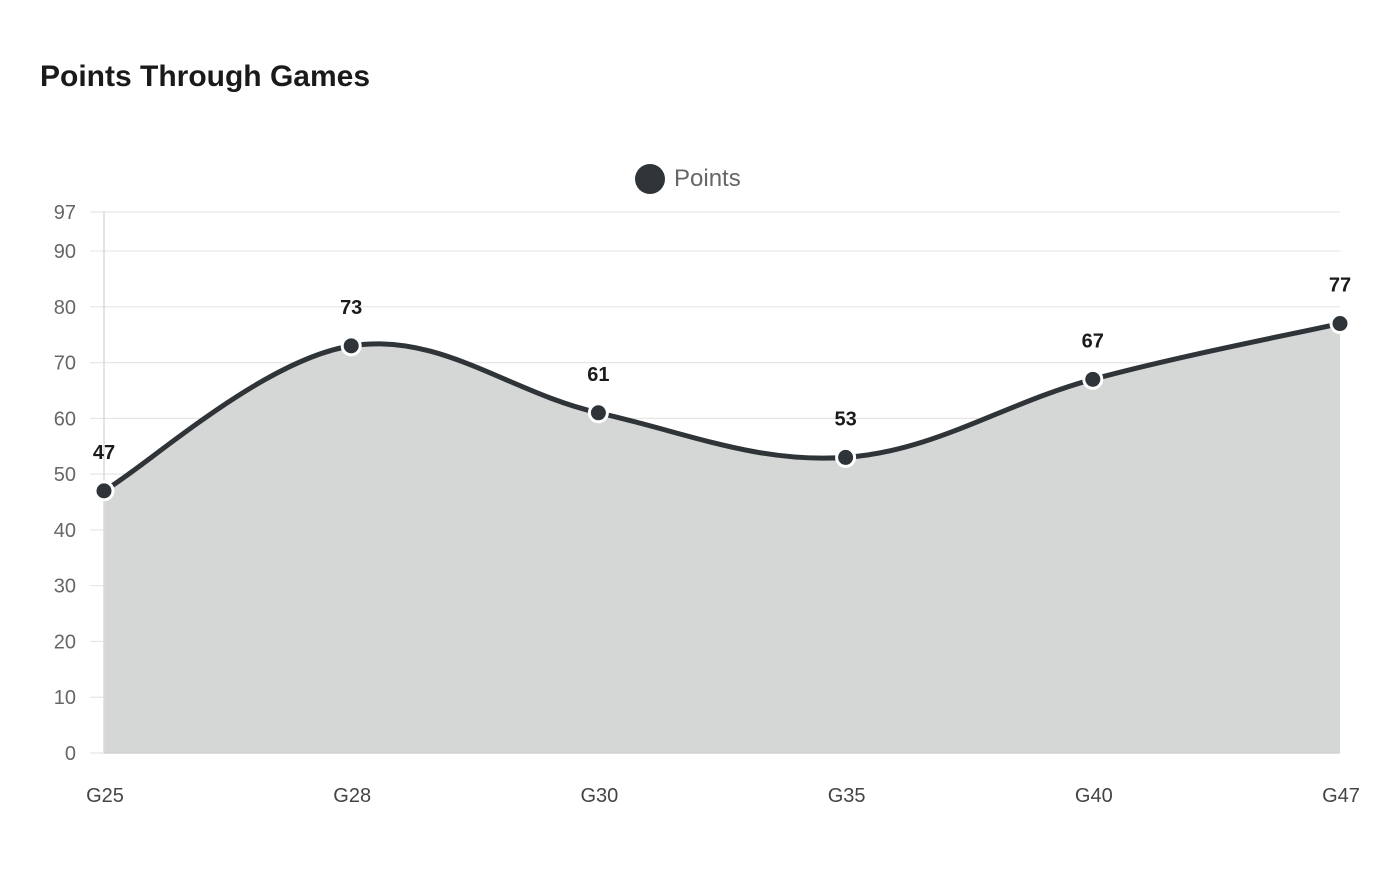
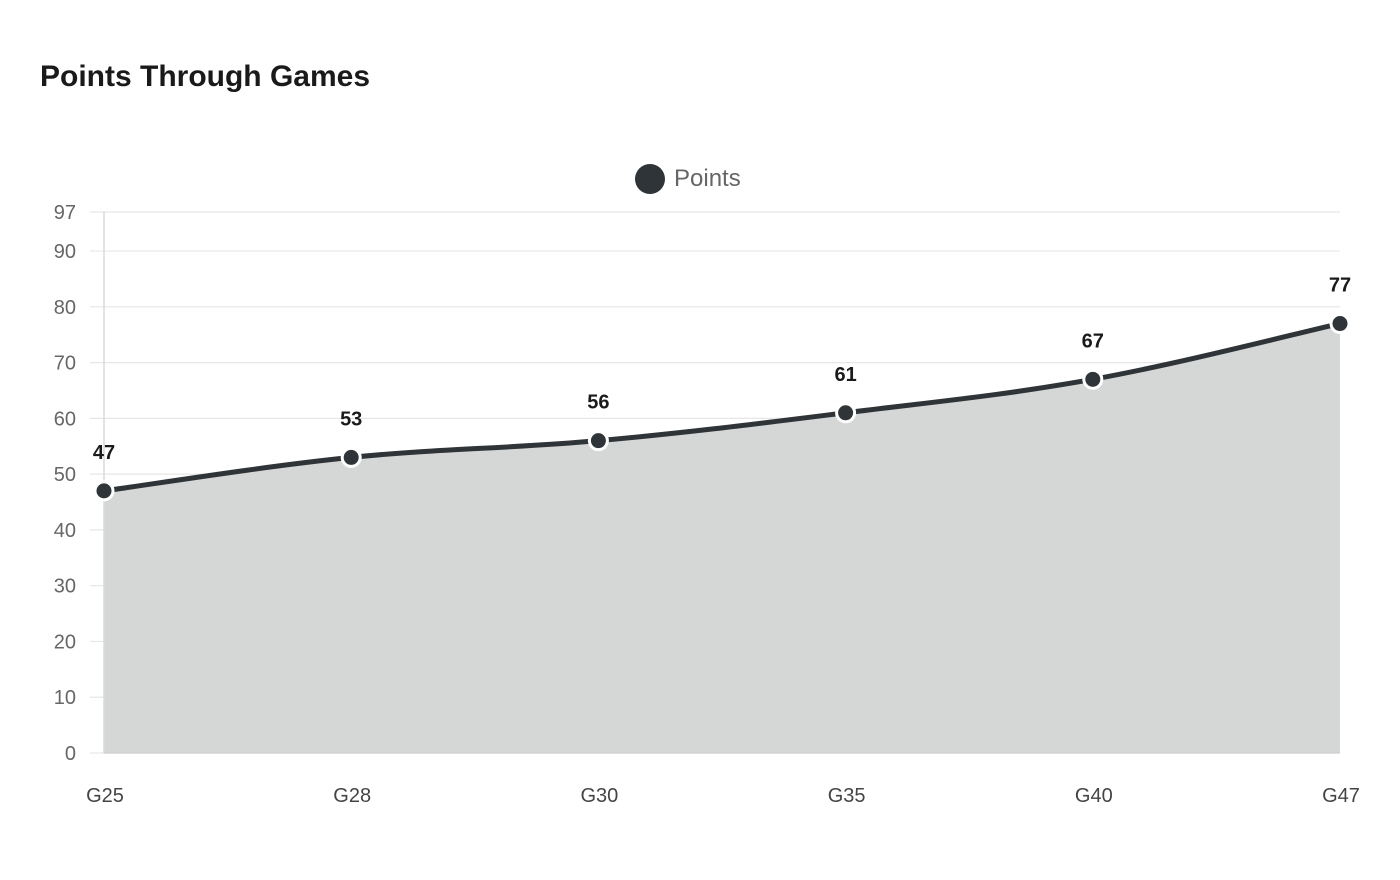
G28: 73 -> 53
G30: 61 -> 56
G35: 53 -> 61
